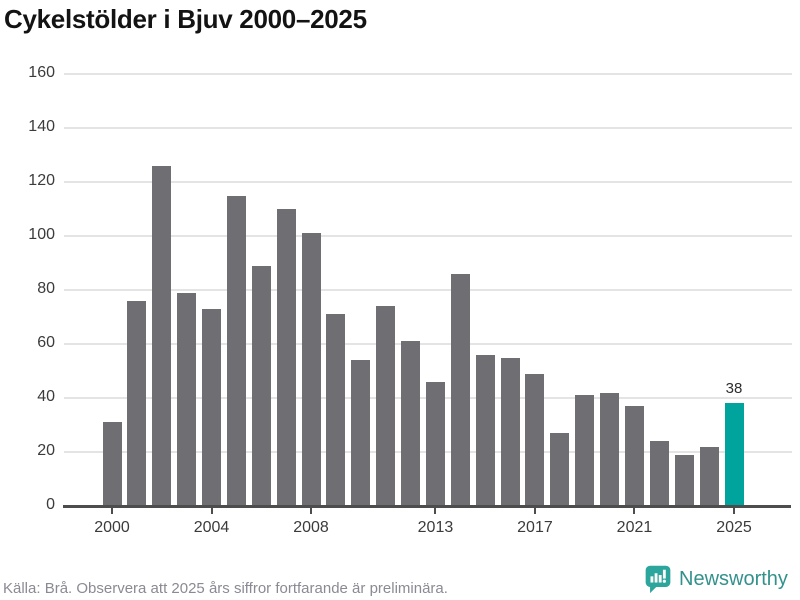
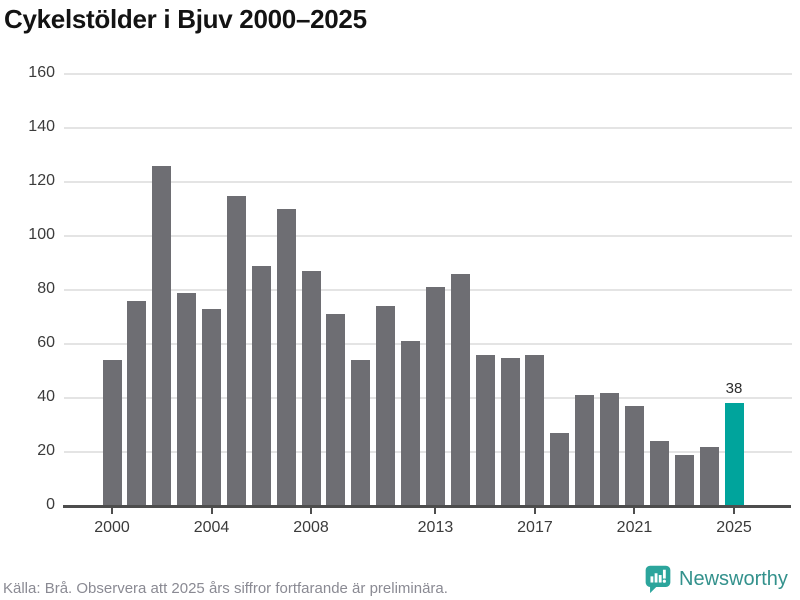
2000: 31 -> 54
2008: 101 -> 87
2013: 46 -> 81
2017: 49 -> 56
